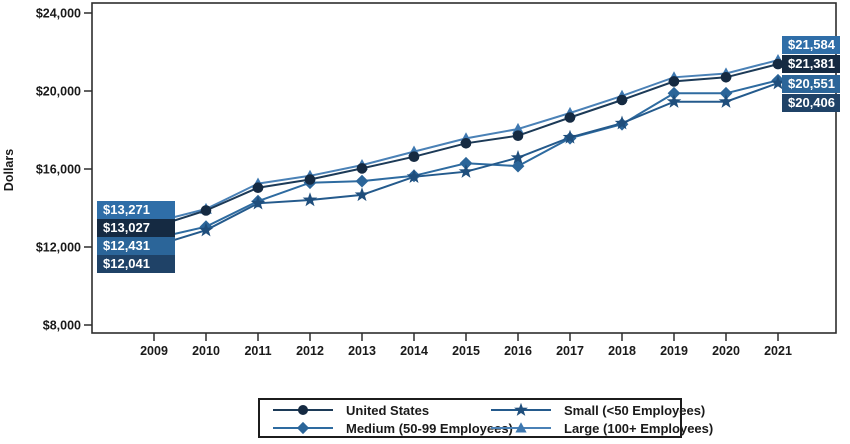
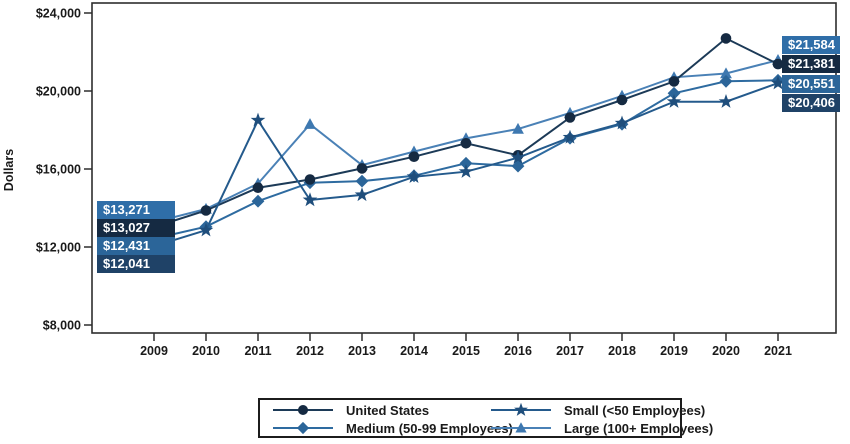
Small (<50 Employees)/2011: $14200 -> $18500
Large (100+ Employees)/2012: $15600 -> $18300
United States/2016: $17700 -> $16700
United States/2020: $20700 -> $22700
Medium (50-99 Employees)/2020: $19900 -> $20500
